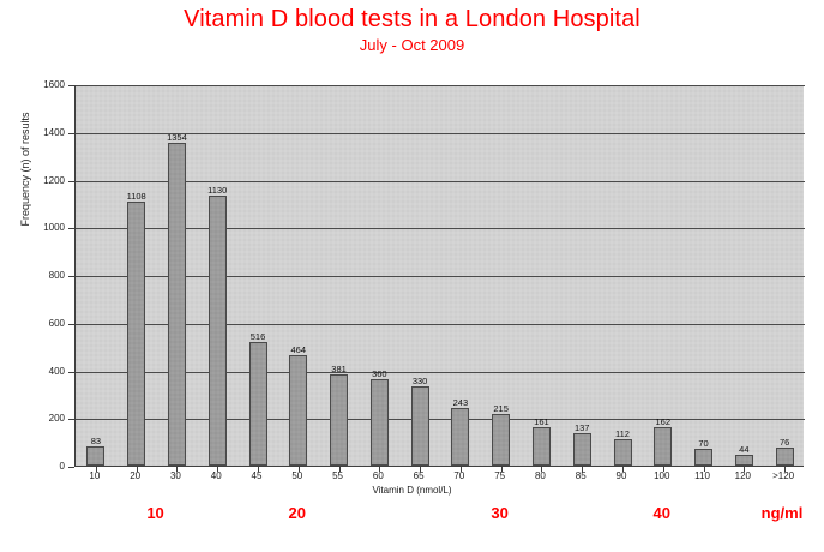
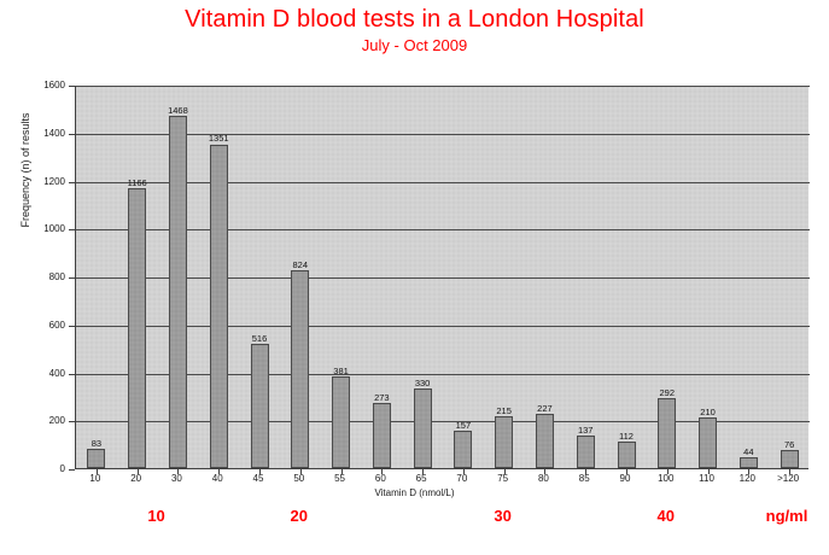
20: 1108 -> 1166
30: 1354 -> 1468
40: 1130 -> 1351
50: 464 -> 824
60: 360 -> 273
70: 243 -> 157
80: 161 -> 227
100: 162 -> 292
110: 70 -> 210
